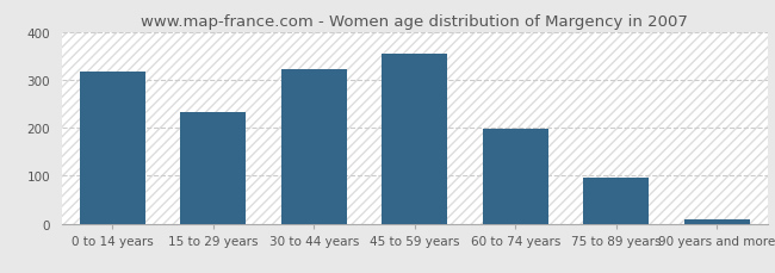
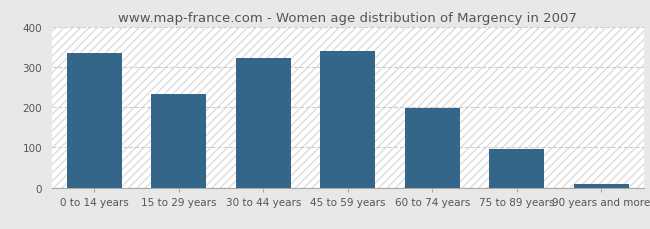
0 to 14 years: 318 -> 335
45 to 59 years: 355 -> 340
